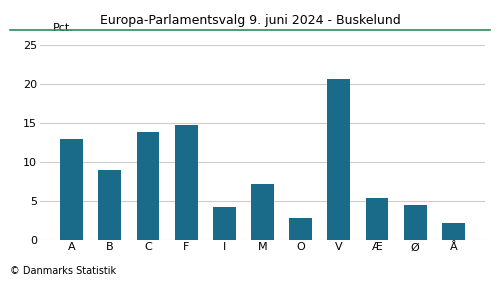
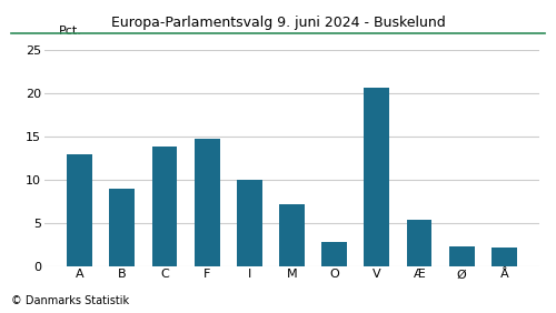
I: 4.2 -> 10.0
Ø: 4.4 -> 2.3
